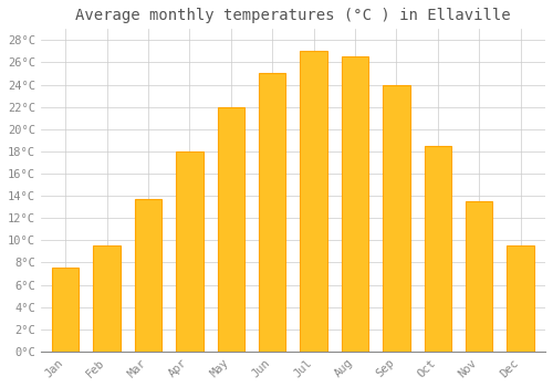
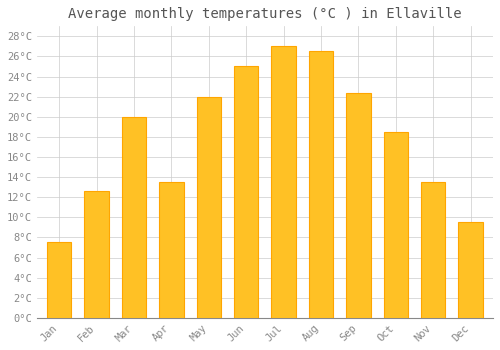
Feb: 9.5°C -> 12.6°C
Mar: 13.7°C -> 20.0°C
Apr: 18.0°C -> 13.5°C
Sep: 24.0°C -> 22.4°C
